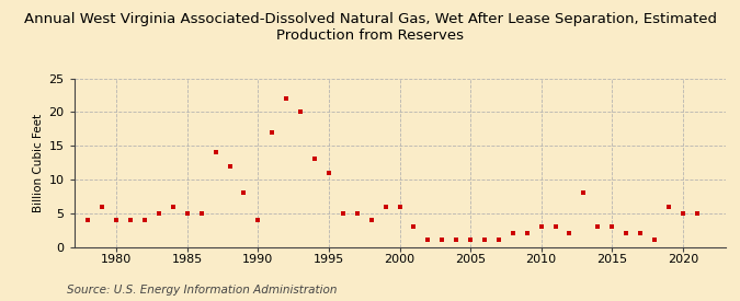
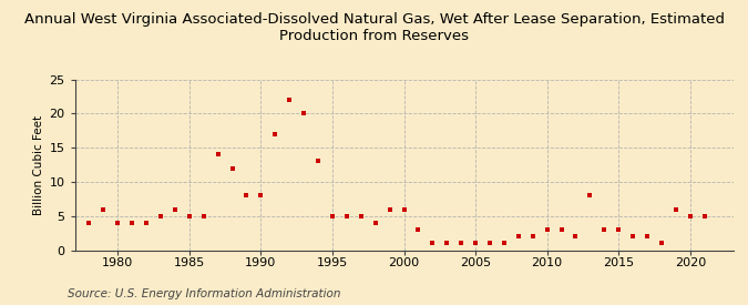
1990: 4 -> 8
1995: 11 -> 5
